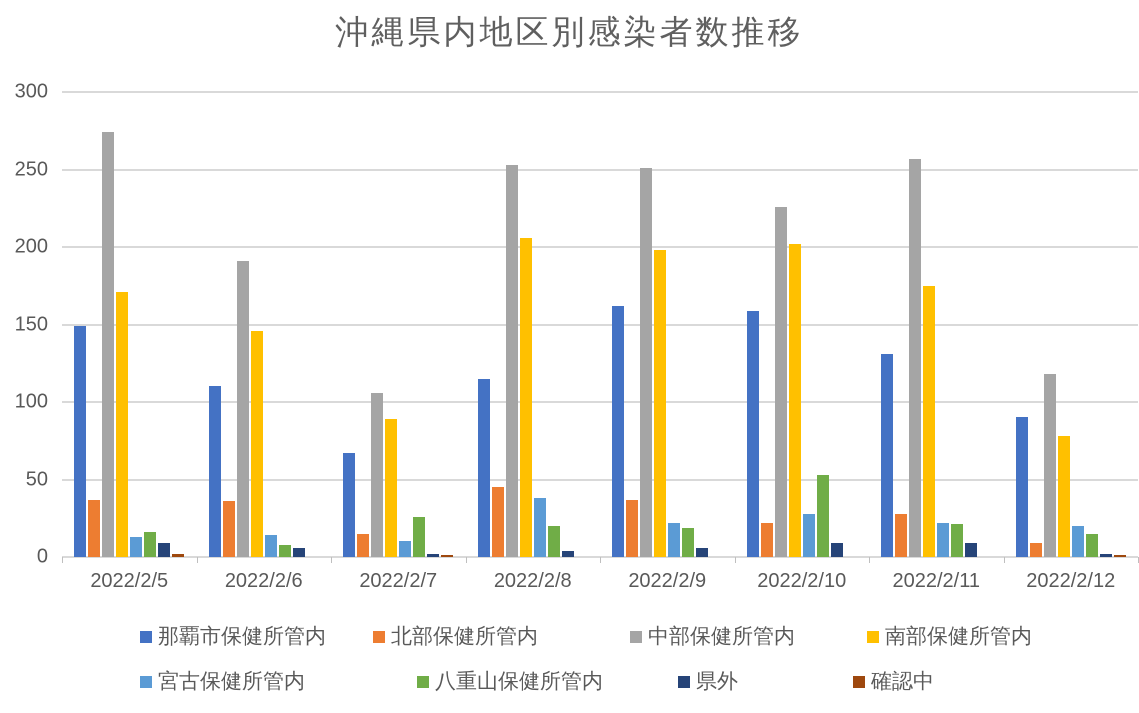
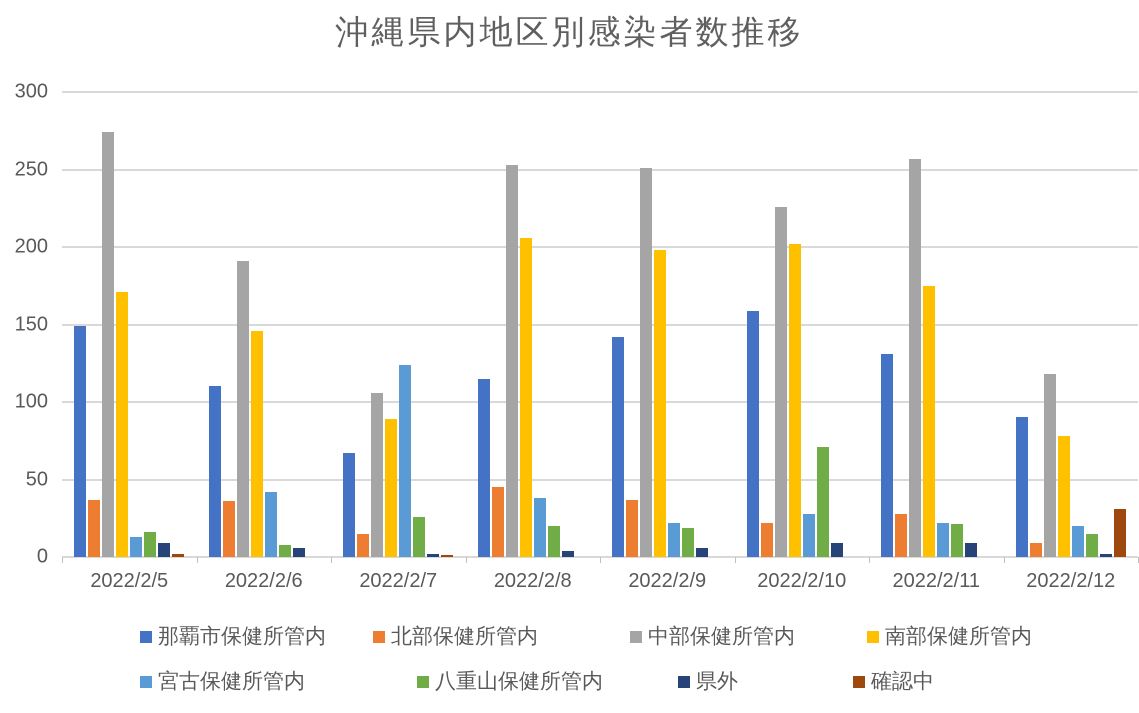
宮古保健所管内/2022/2/6: 14 -> 42
宮古保健所管内/2022/2/7: 10 -> 124
那覇市保健所管内/2022/2/9: 162 -> 142
八重山保健所管内/2022/2/10: 53 -> 71
確認中/2022/2/12: 1 -> 31
